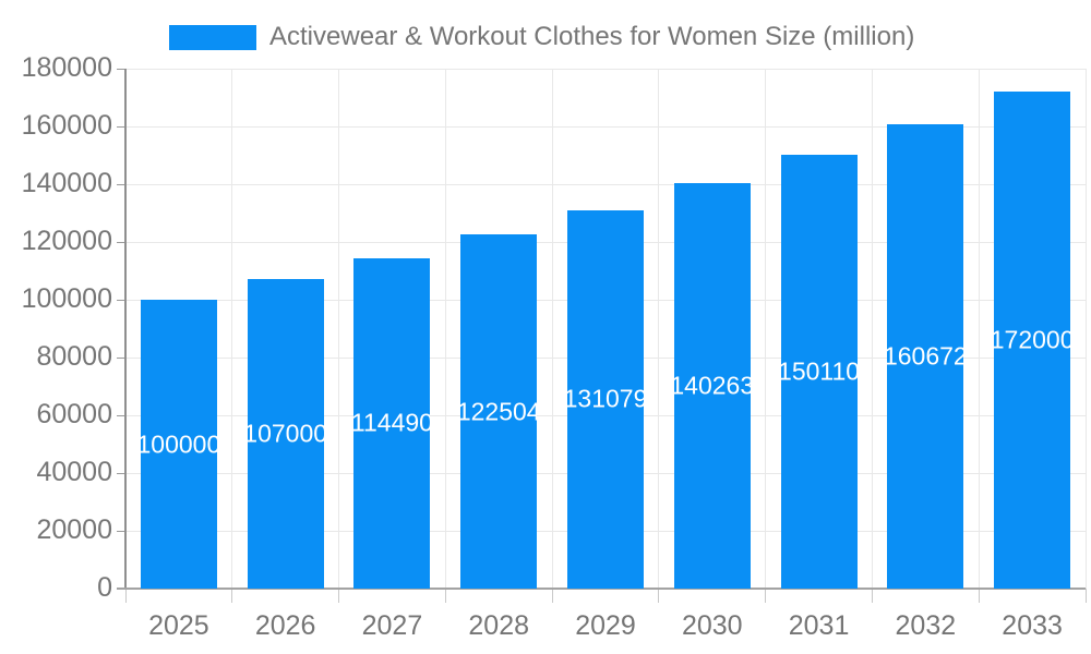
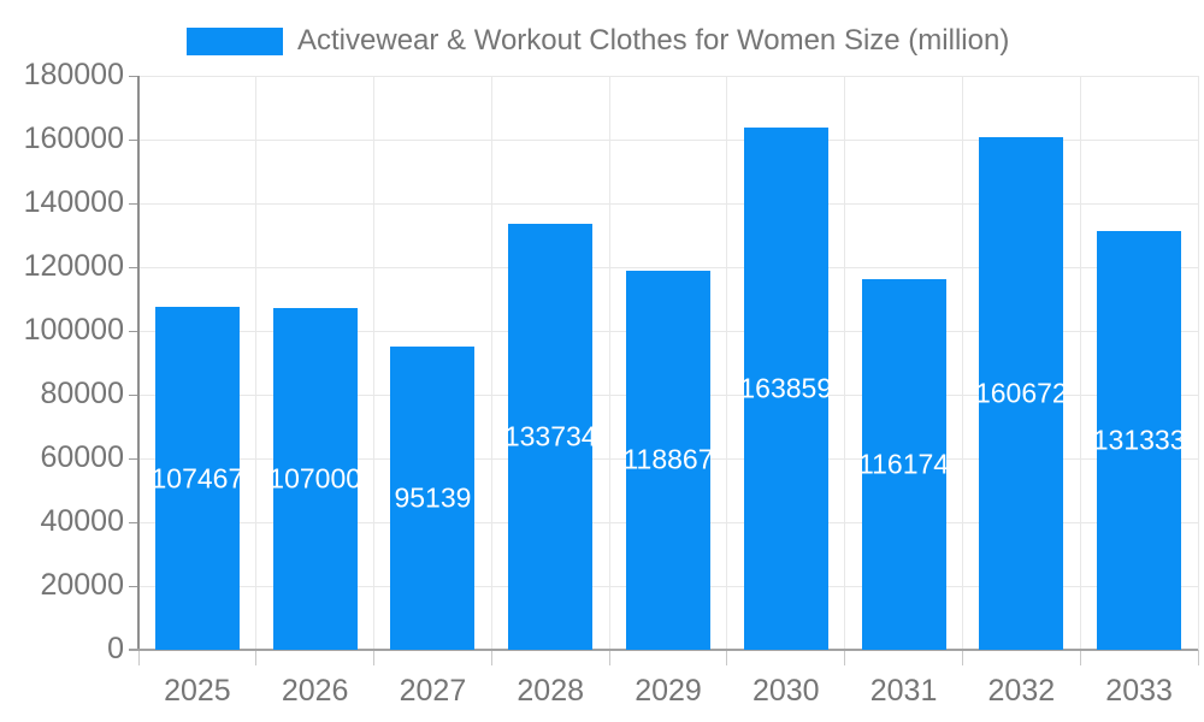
2025: 100000 -> 107467
2027: 114490 -> 95139
2028: 122504 -> 133734
2029: 131079 -> 118867
2030: 140263 -> 163859
2031: 150110 -> 116174
2033: 172000 -> 131333
